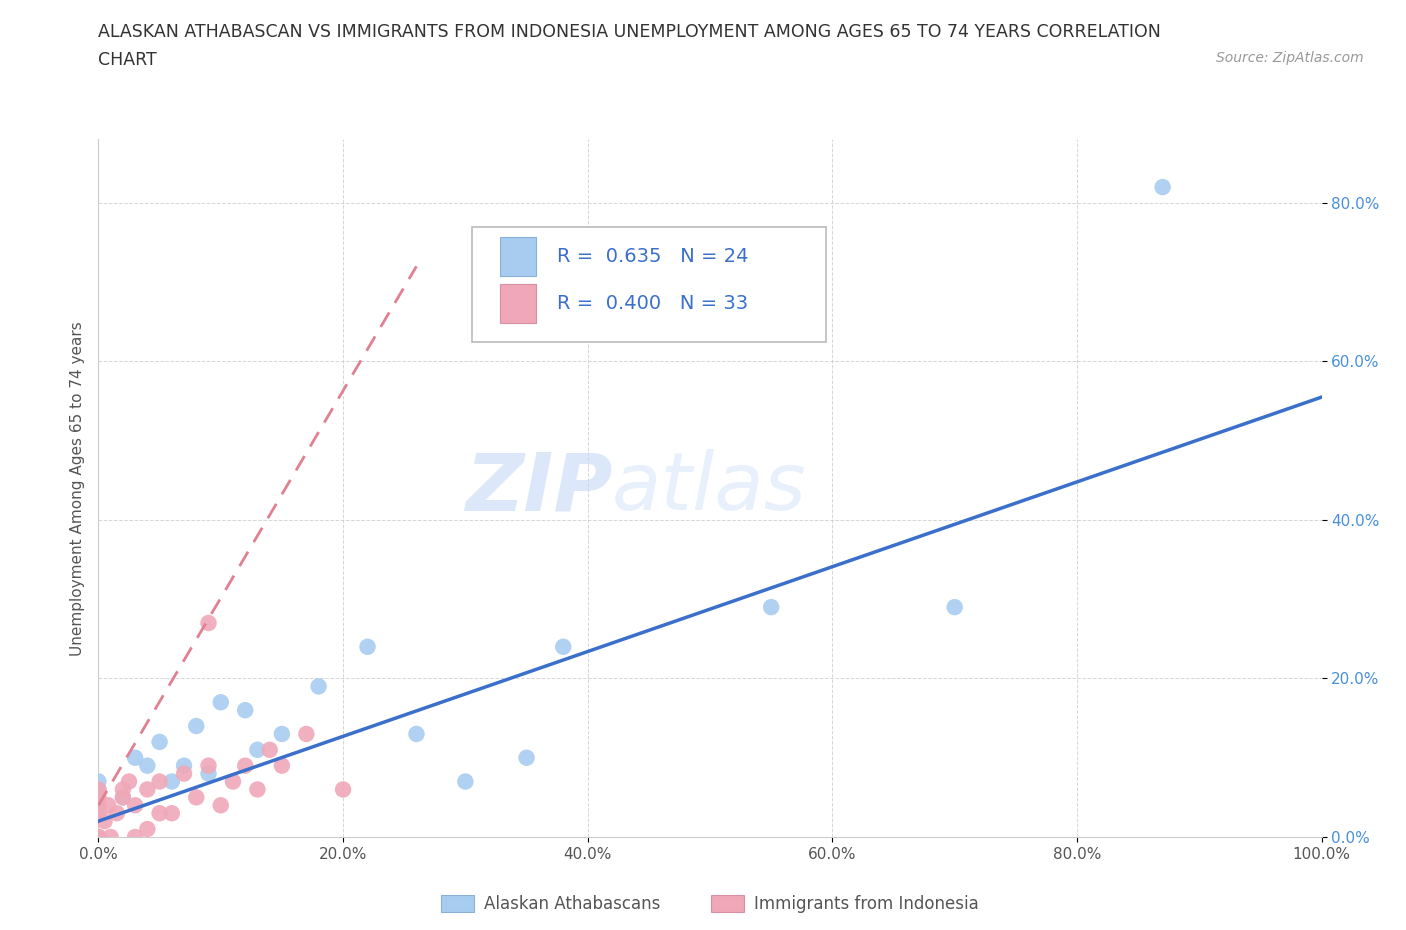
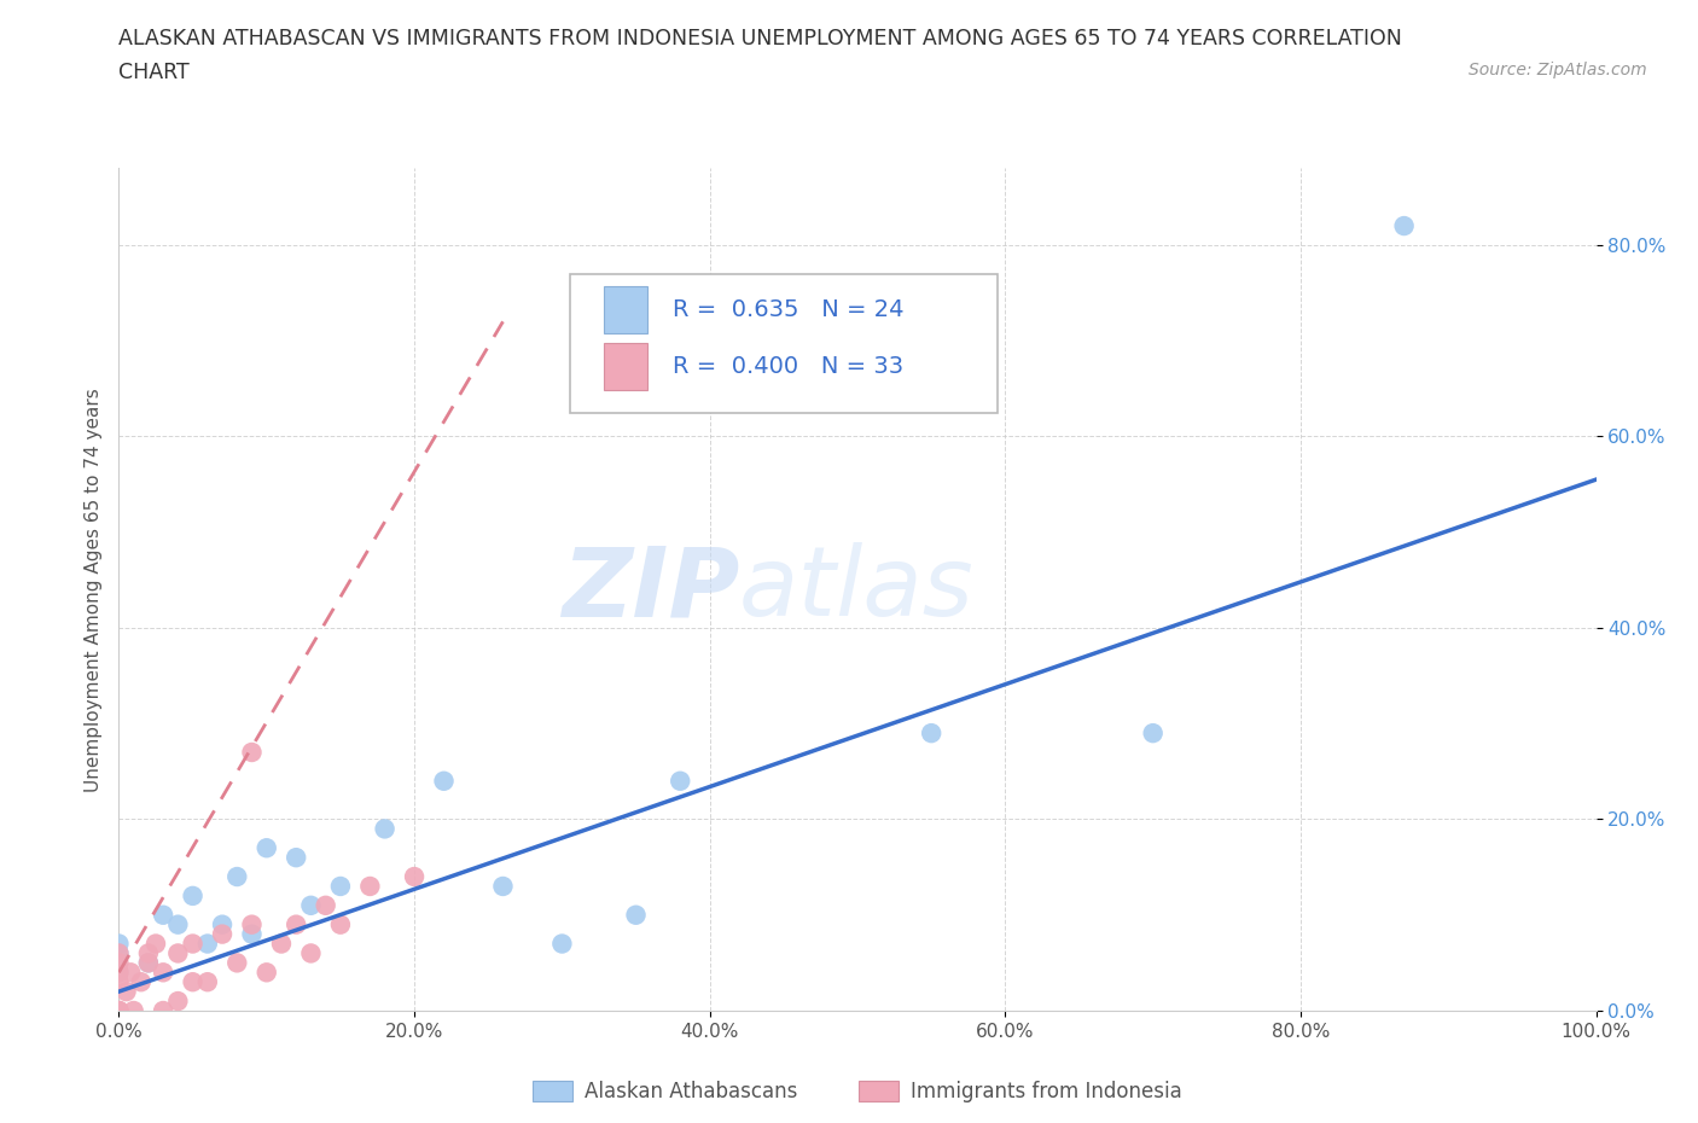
Immigrants from Indonesia/20.0%: 6% -> 14%
